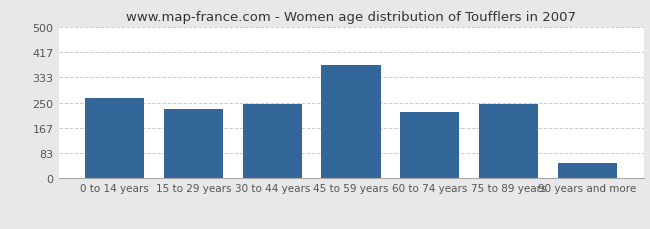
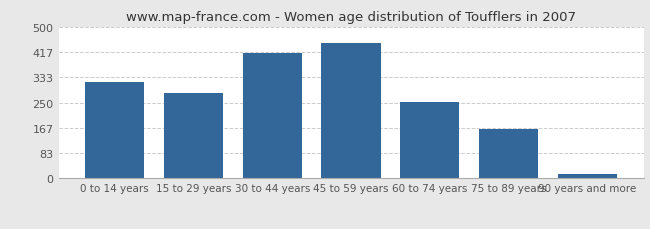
0 to 14 years: 265 -> 317
15 to 29 years: 230 -> 280
30 to 44 years: 245 -> 413
45 to 59 years: 375 -> 447
60 to 74 years: 220 -> 252
75 to 89 years: 245 -> 163
90 years and more: 50 -> 15
